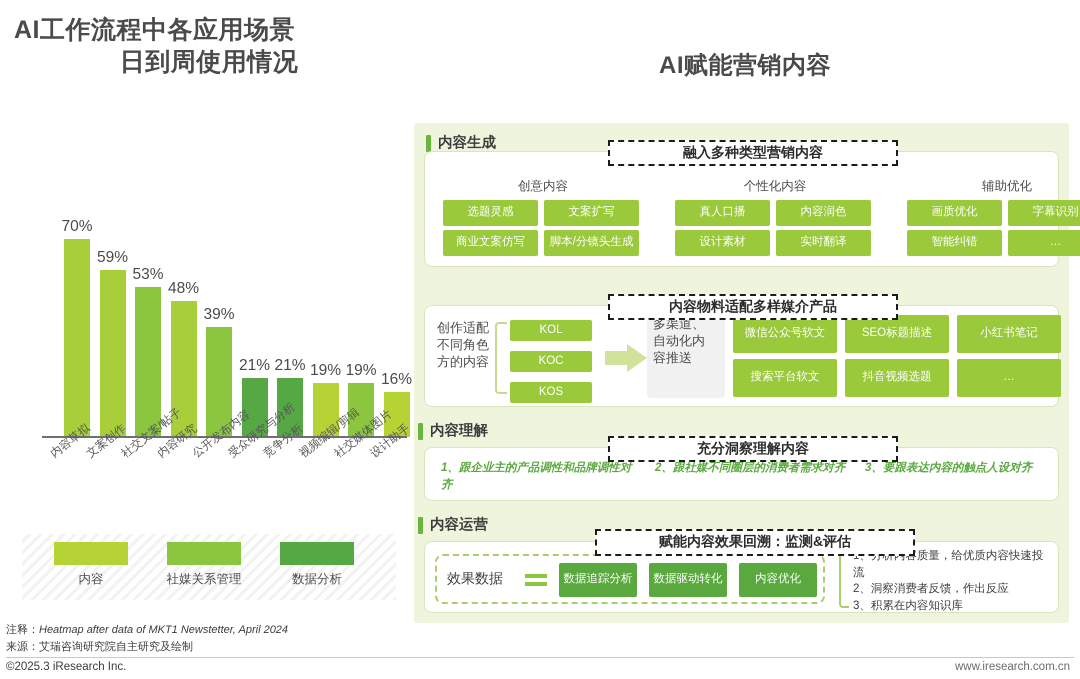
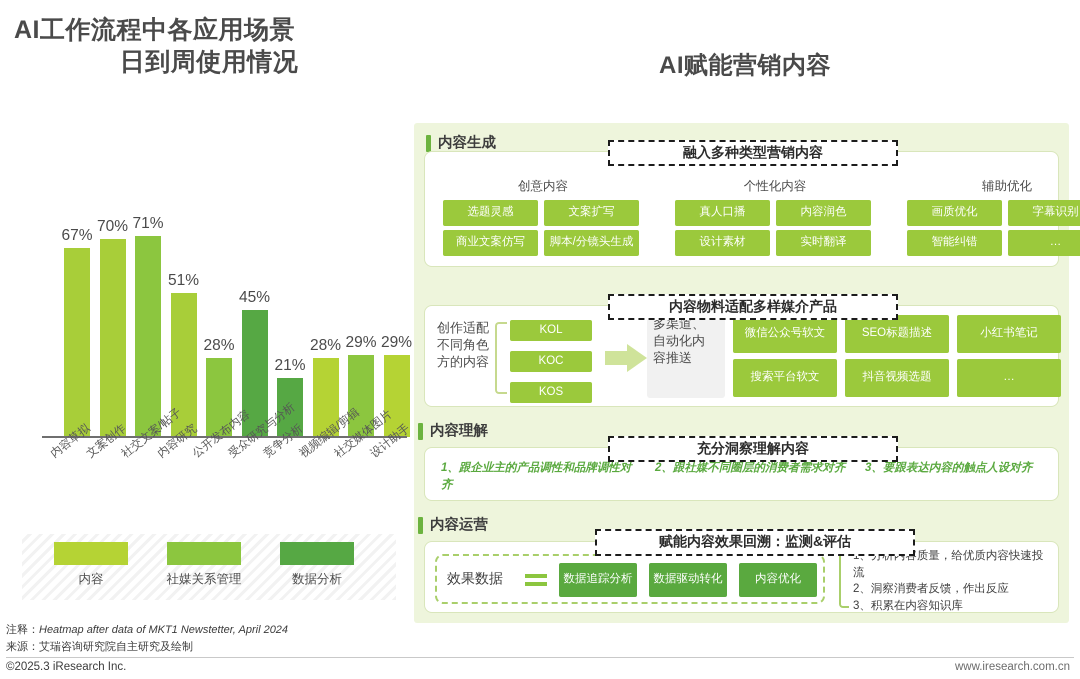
内容草拟: 70% -> 67%
文案创作: 59% -> 70%
社交文案/帖子: 53% -> 71%
内容研究: 48% -> 51%
公开发布内容: 39% -> 28%
受众研究与分析: 21% -> 45%
视频编辑/剪辑: 19% -> 28%
社交媒体图片: 19% -> 29%
设计助手: 16% -> 29%
